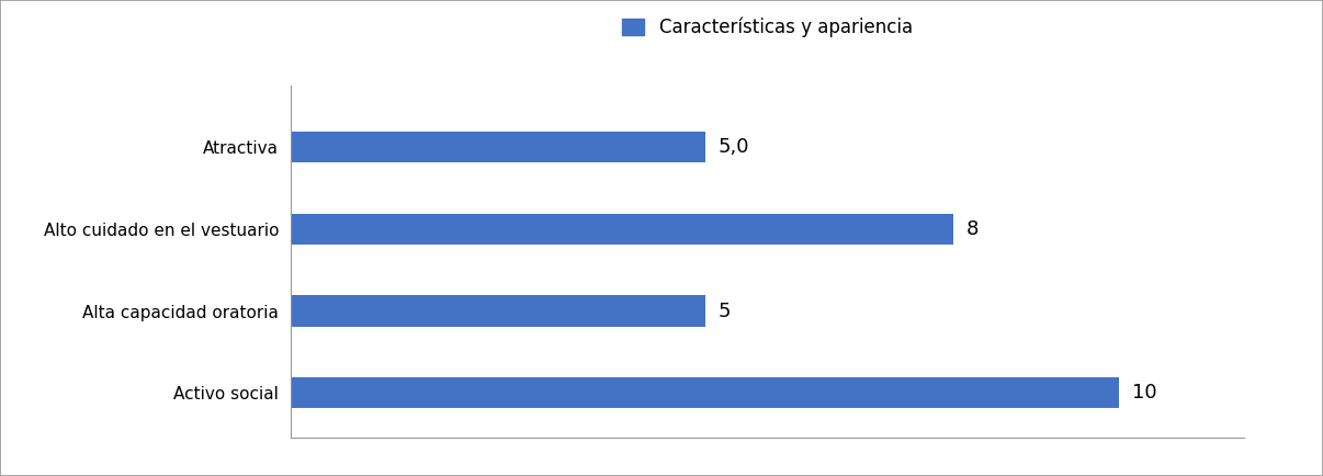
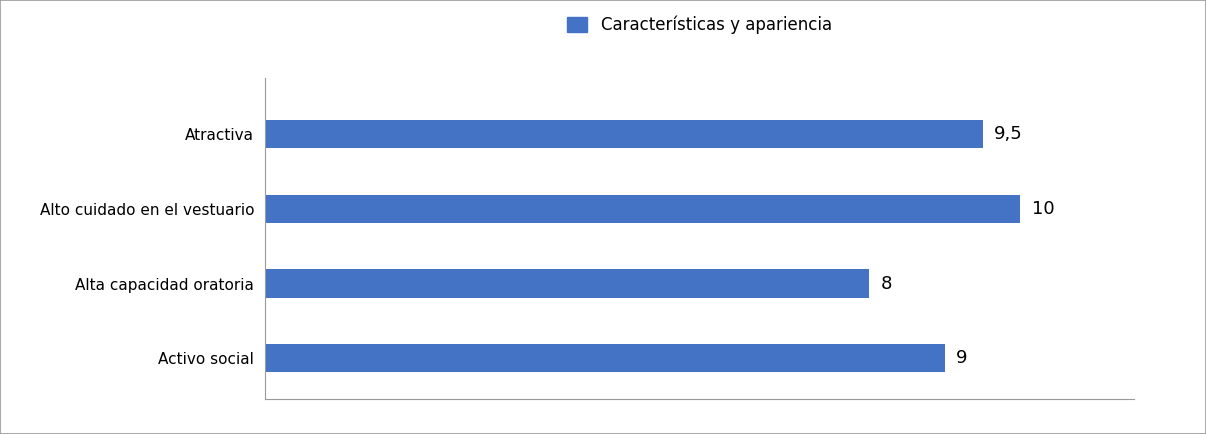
Atractiva: 5,0 -> 9,5
Alto cuidado en el vestuario: 8 -> 10
Alta capacidad oratoria: 5 -> 8
Activo social: 10 -> 9
